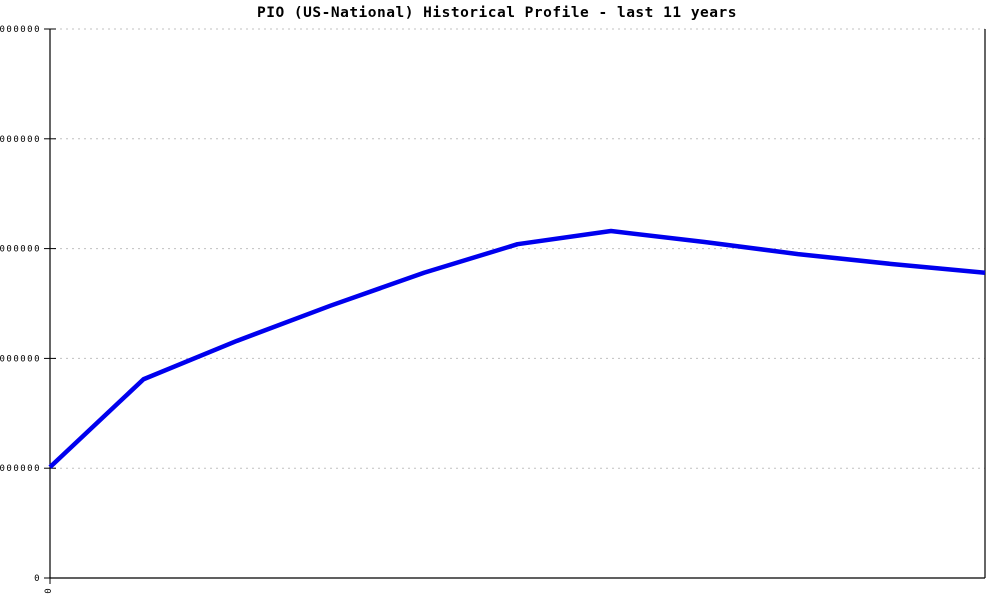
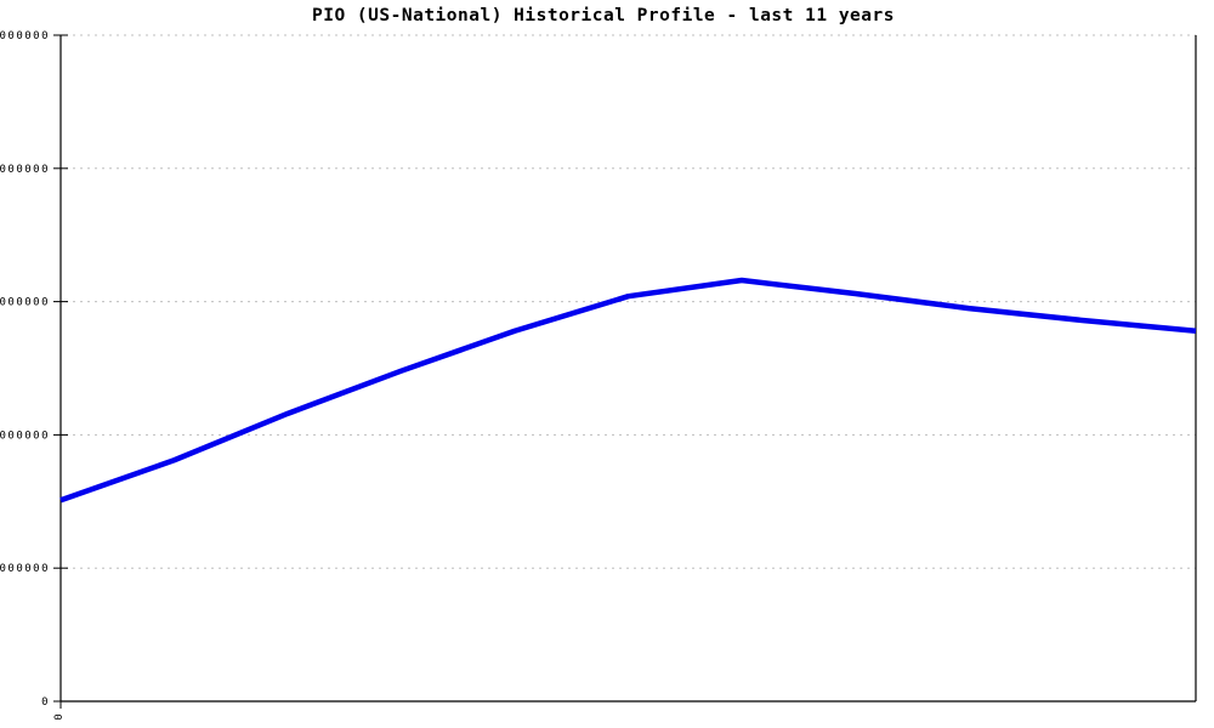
0: 1010000 -> 1510000
